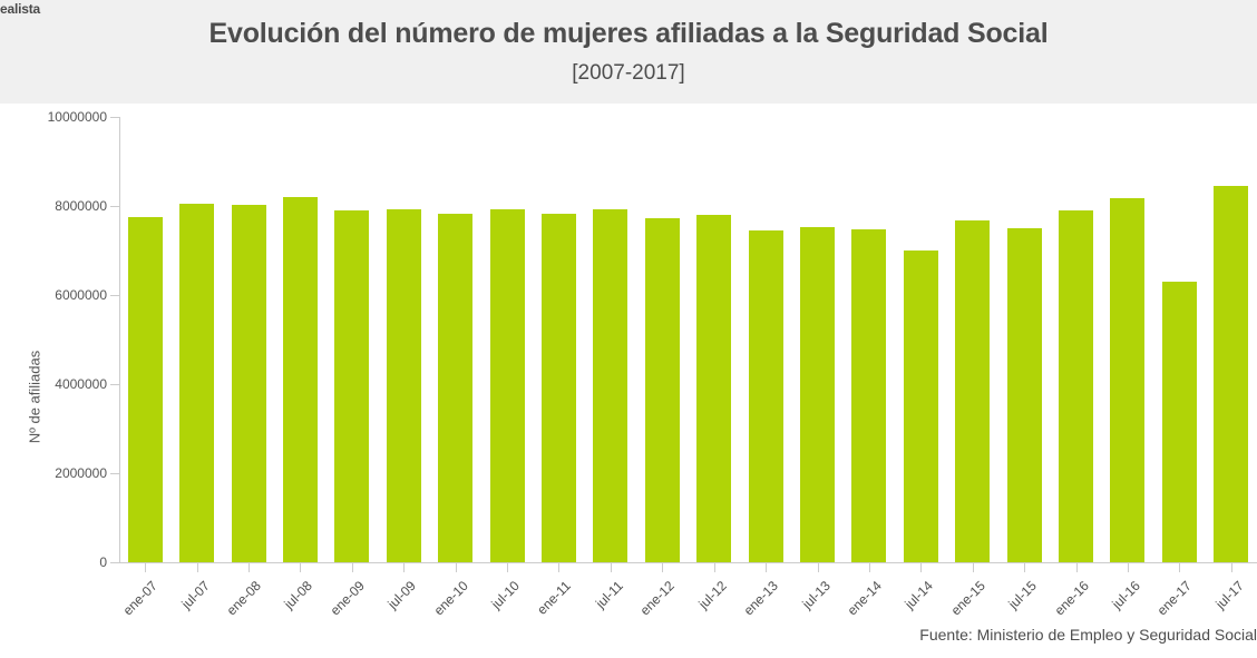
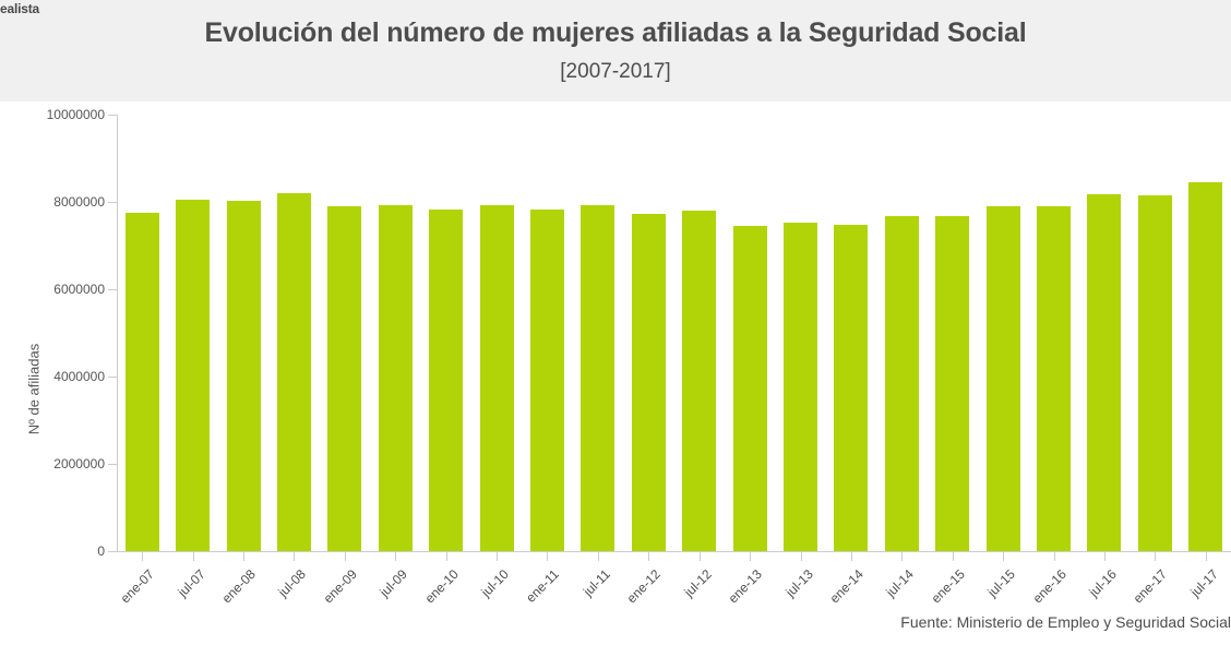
jul-14: 7000000 -> 7700000
jul-15: 7500000 -> 7900000
ene-17: 6300000 -> 8100000
